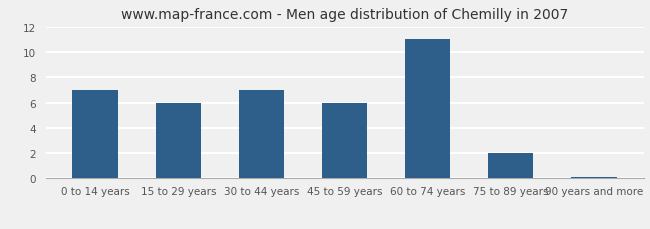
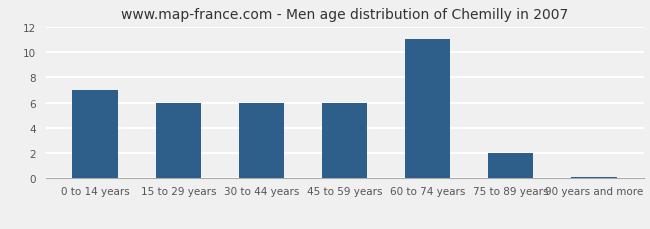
30 to 44 years: 7.0 -> 6.0
